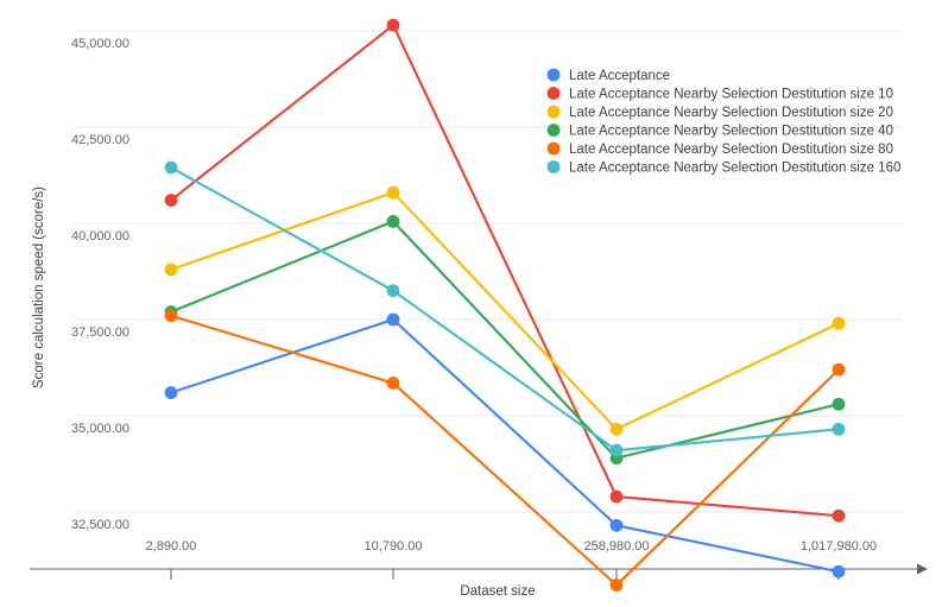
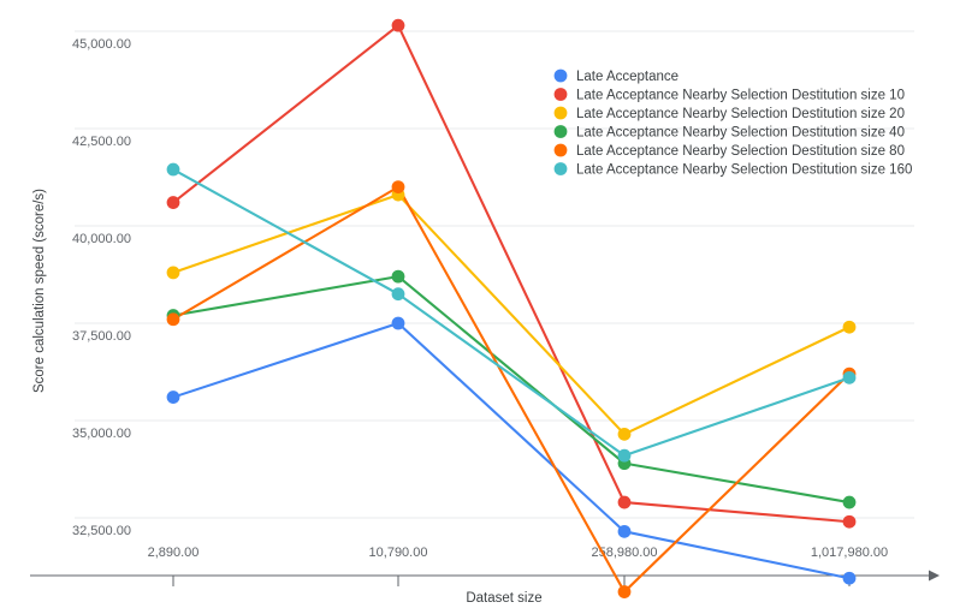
Late Acceptance Nearby Selection Destitution size 40/10,790.00: 40000 -> 38700
Late Acceptance Nearby Selection Destitution size 80/10,790.00: 35800 -> 41000
Late Acceptance Nearby Selection Destitution size 40/1,017,980.00: 35300 -> 32900
Late Acceptance Nearby Selection Destitution size 160/1,017,980.00: 34600 -> 36100
